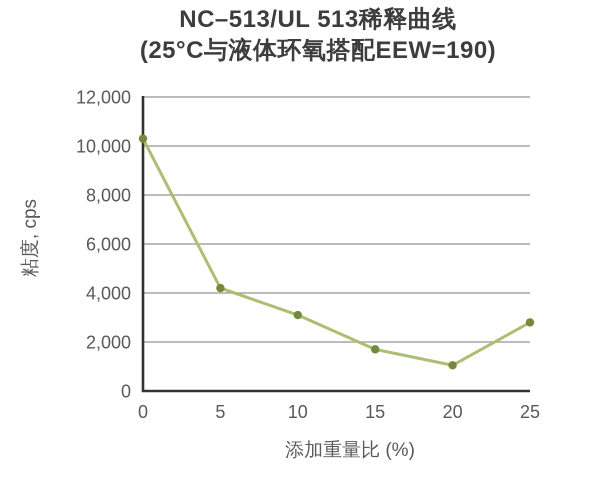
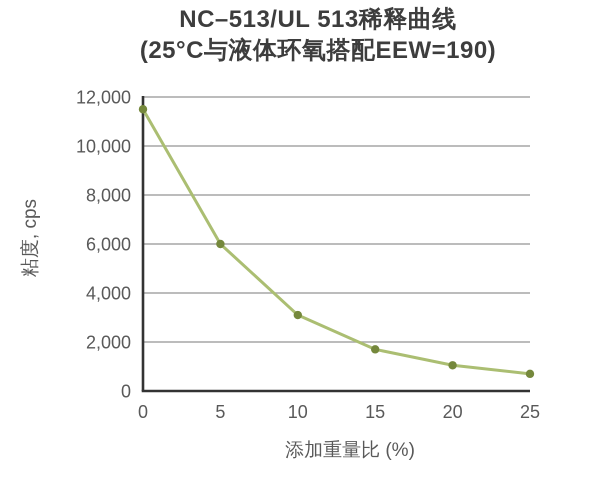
0: 10300 -> 11500
5: 4200 -> 6000
25: 2800 -> 700
